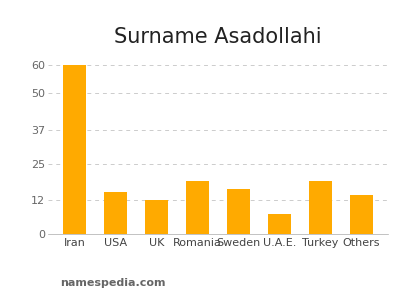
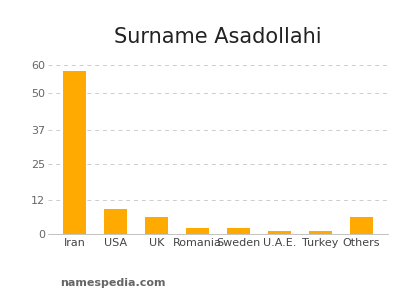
Iran: 60 -> 58
USA: 15 -> 9
UK: 12 -> 6
Romania: 19 -> 2
Sweden: 16 -> 2
U.A.E.: 7 -> 1
Turkey: 19 -> 1
Others: 14 -> 6
